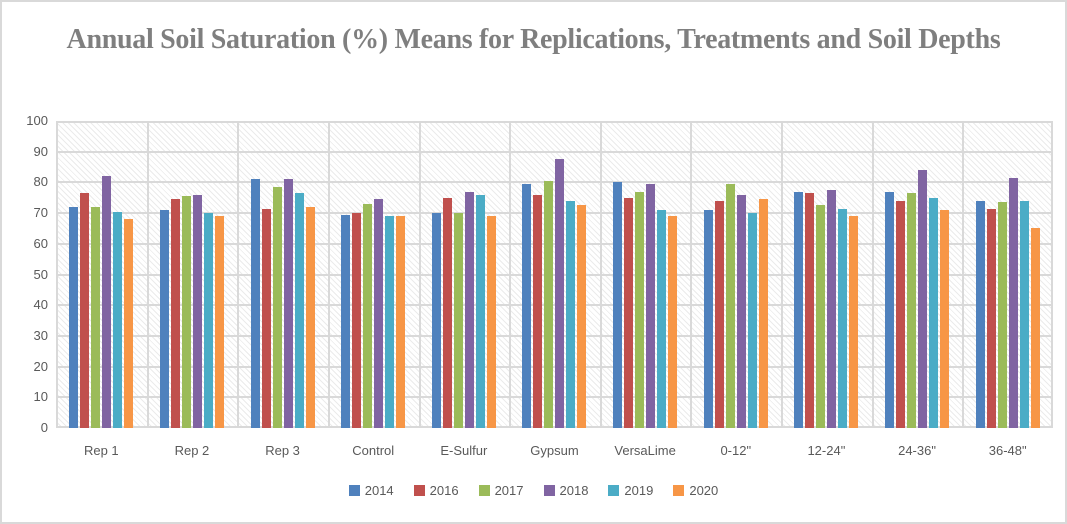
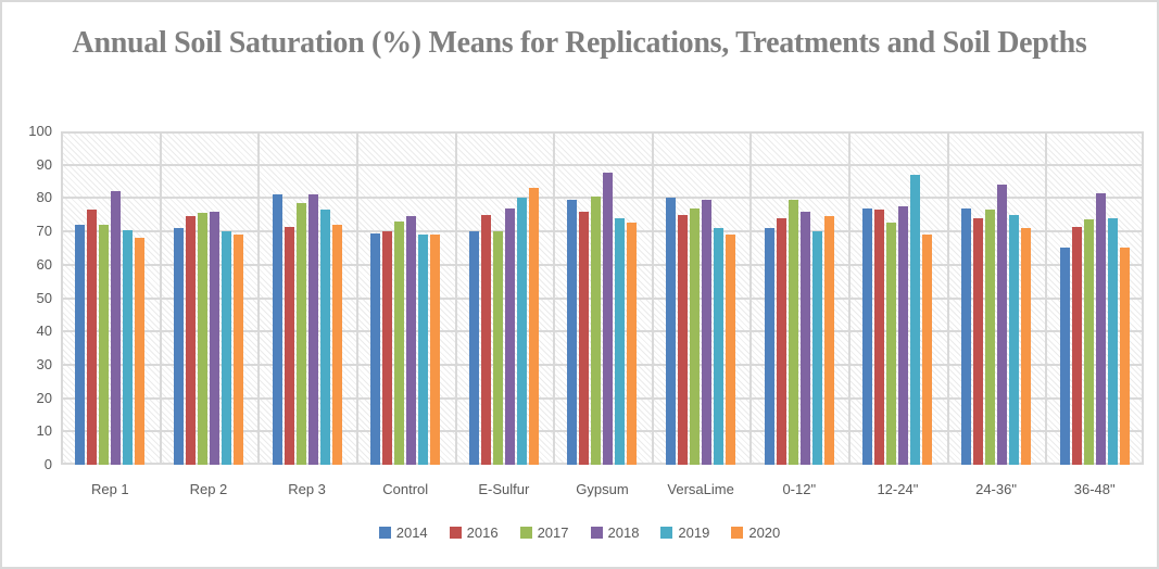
2019/E-Sulfur: 76 -> 80
2020/E-Sulfur: 69 -> 83
2019/12-24": 72 -> 87
2014/36-48": 74 -> 65
